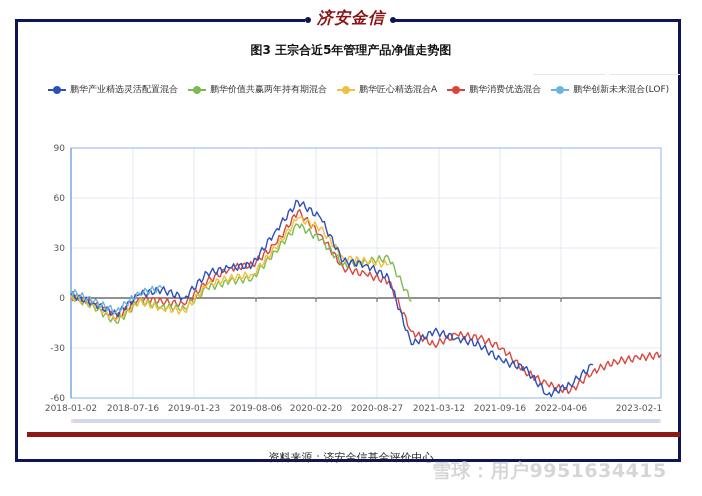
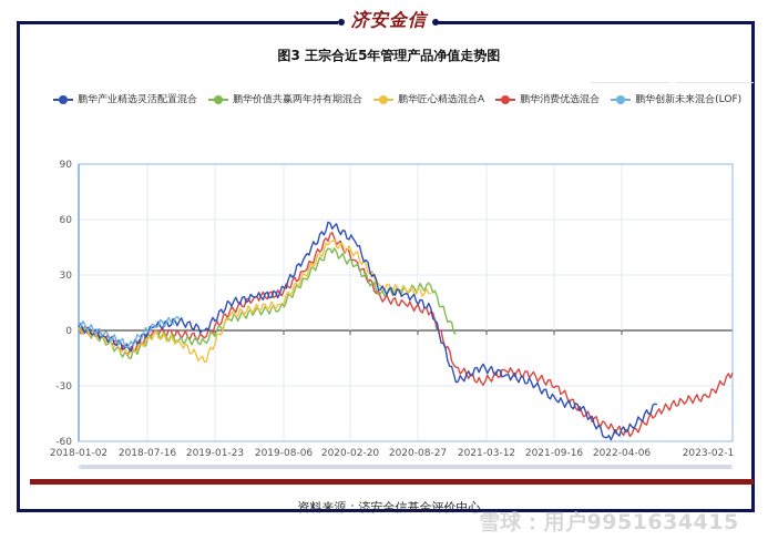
鹏华匠心精选混合A/2019-01-23: -8 -> -17
鹏华消费优选混合/2023-02-1: -34 -> -23
